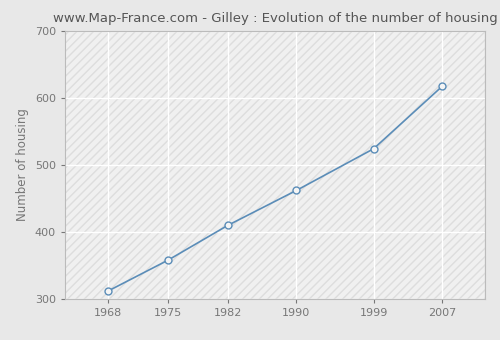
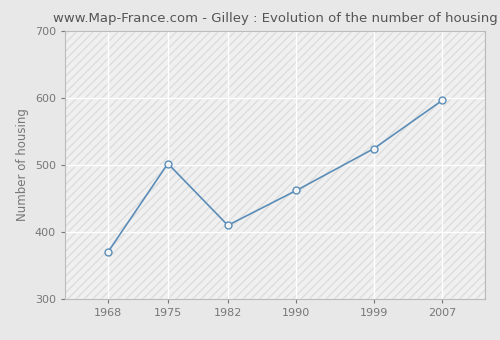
1968: 312 -> 370
1975: 358 -> 502
2007: 617 -> 596
